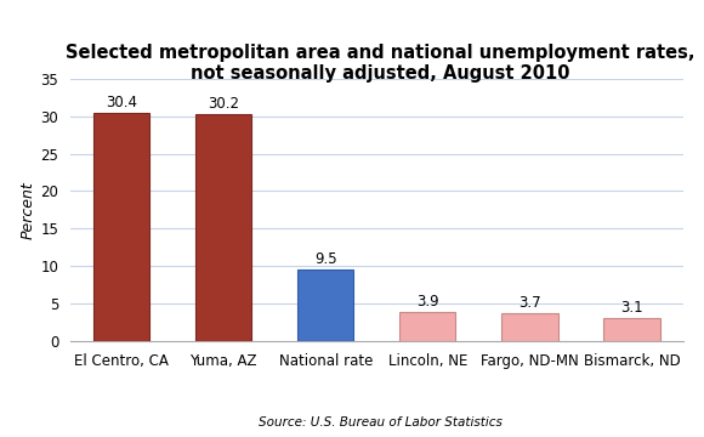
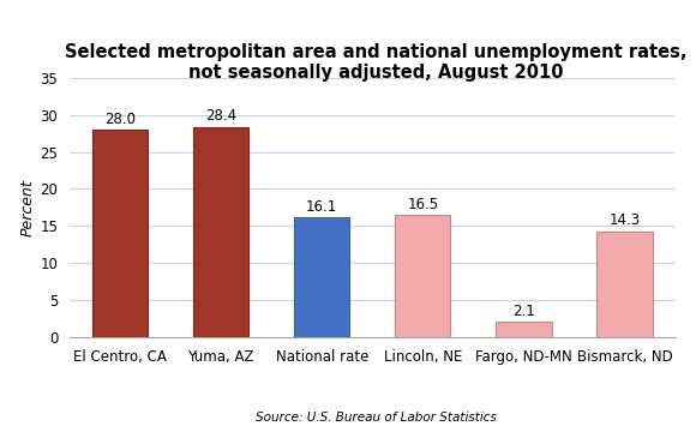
El Centro, CA: 30.4 -> 28.0
Yuma, AZ: 30.2 -> 28.4
National rate: 9.5 -> 16.1
Lincoln, NE: 3.9 -> 16.5
Fargo, ND-MN: 3.7 -> 2.1
Bismarck, ND: 3.1 -> 14.3
